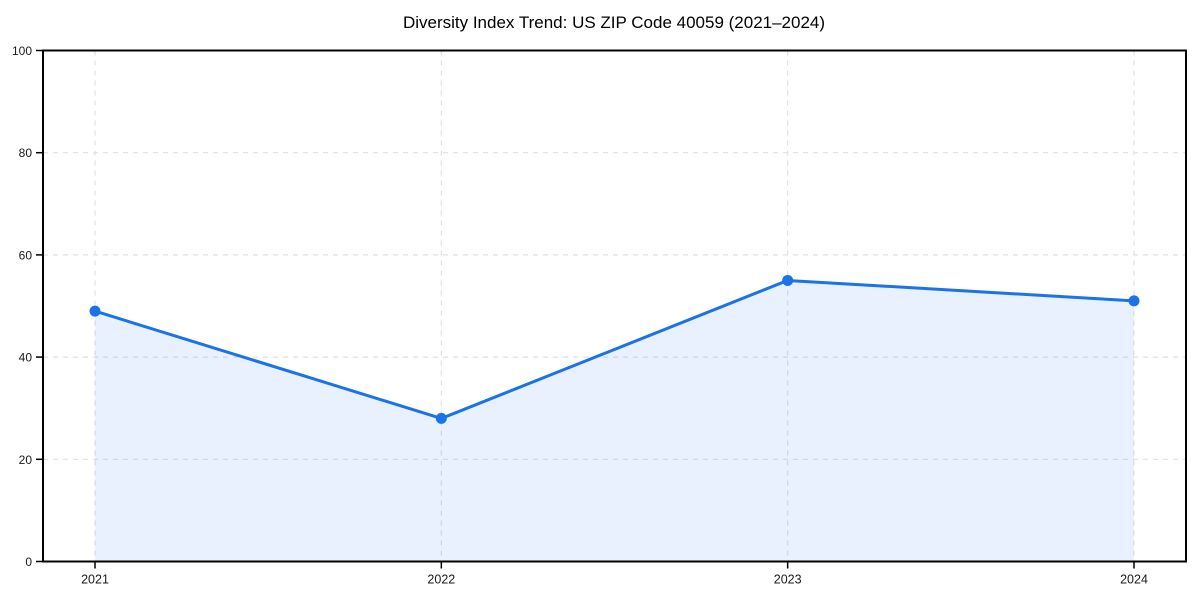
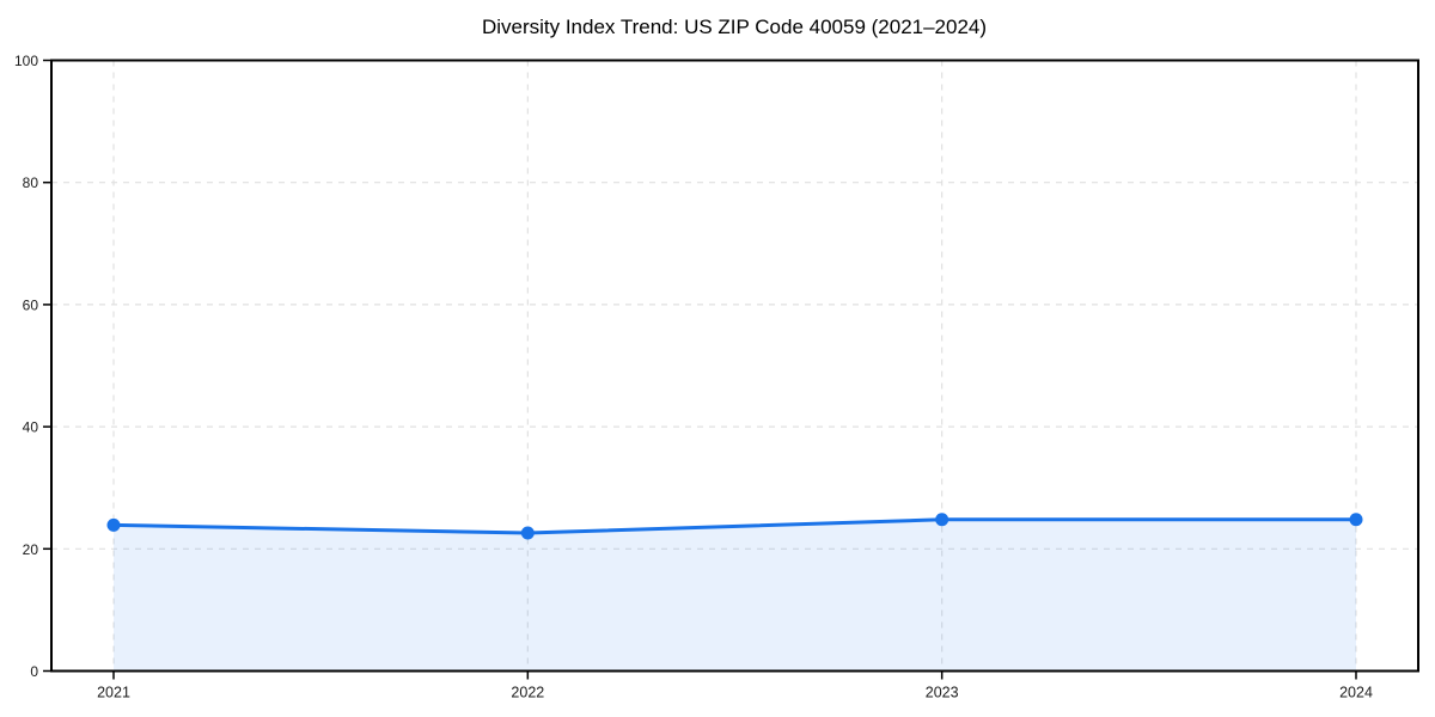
2021: 49 -> 24
2022: 28 -> 23
2023: 55 -> 25
2024: 51 -> 25
